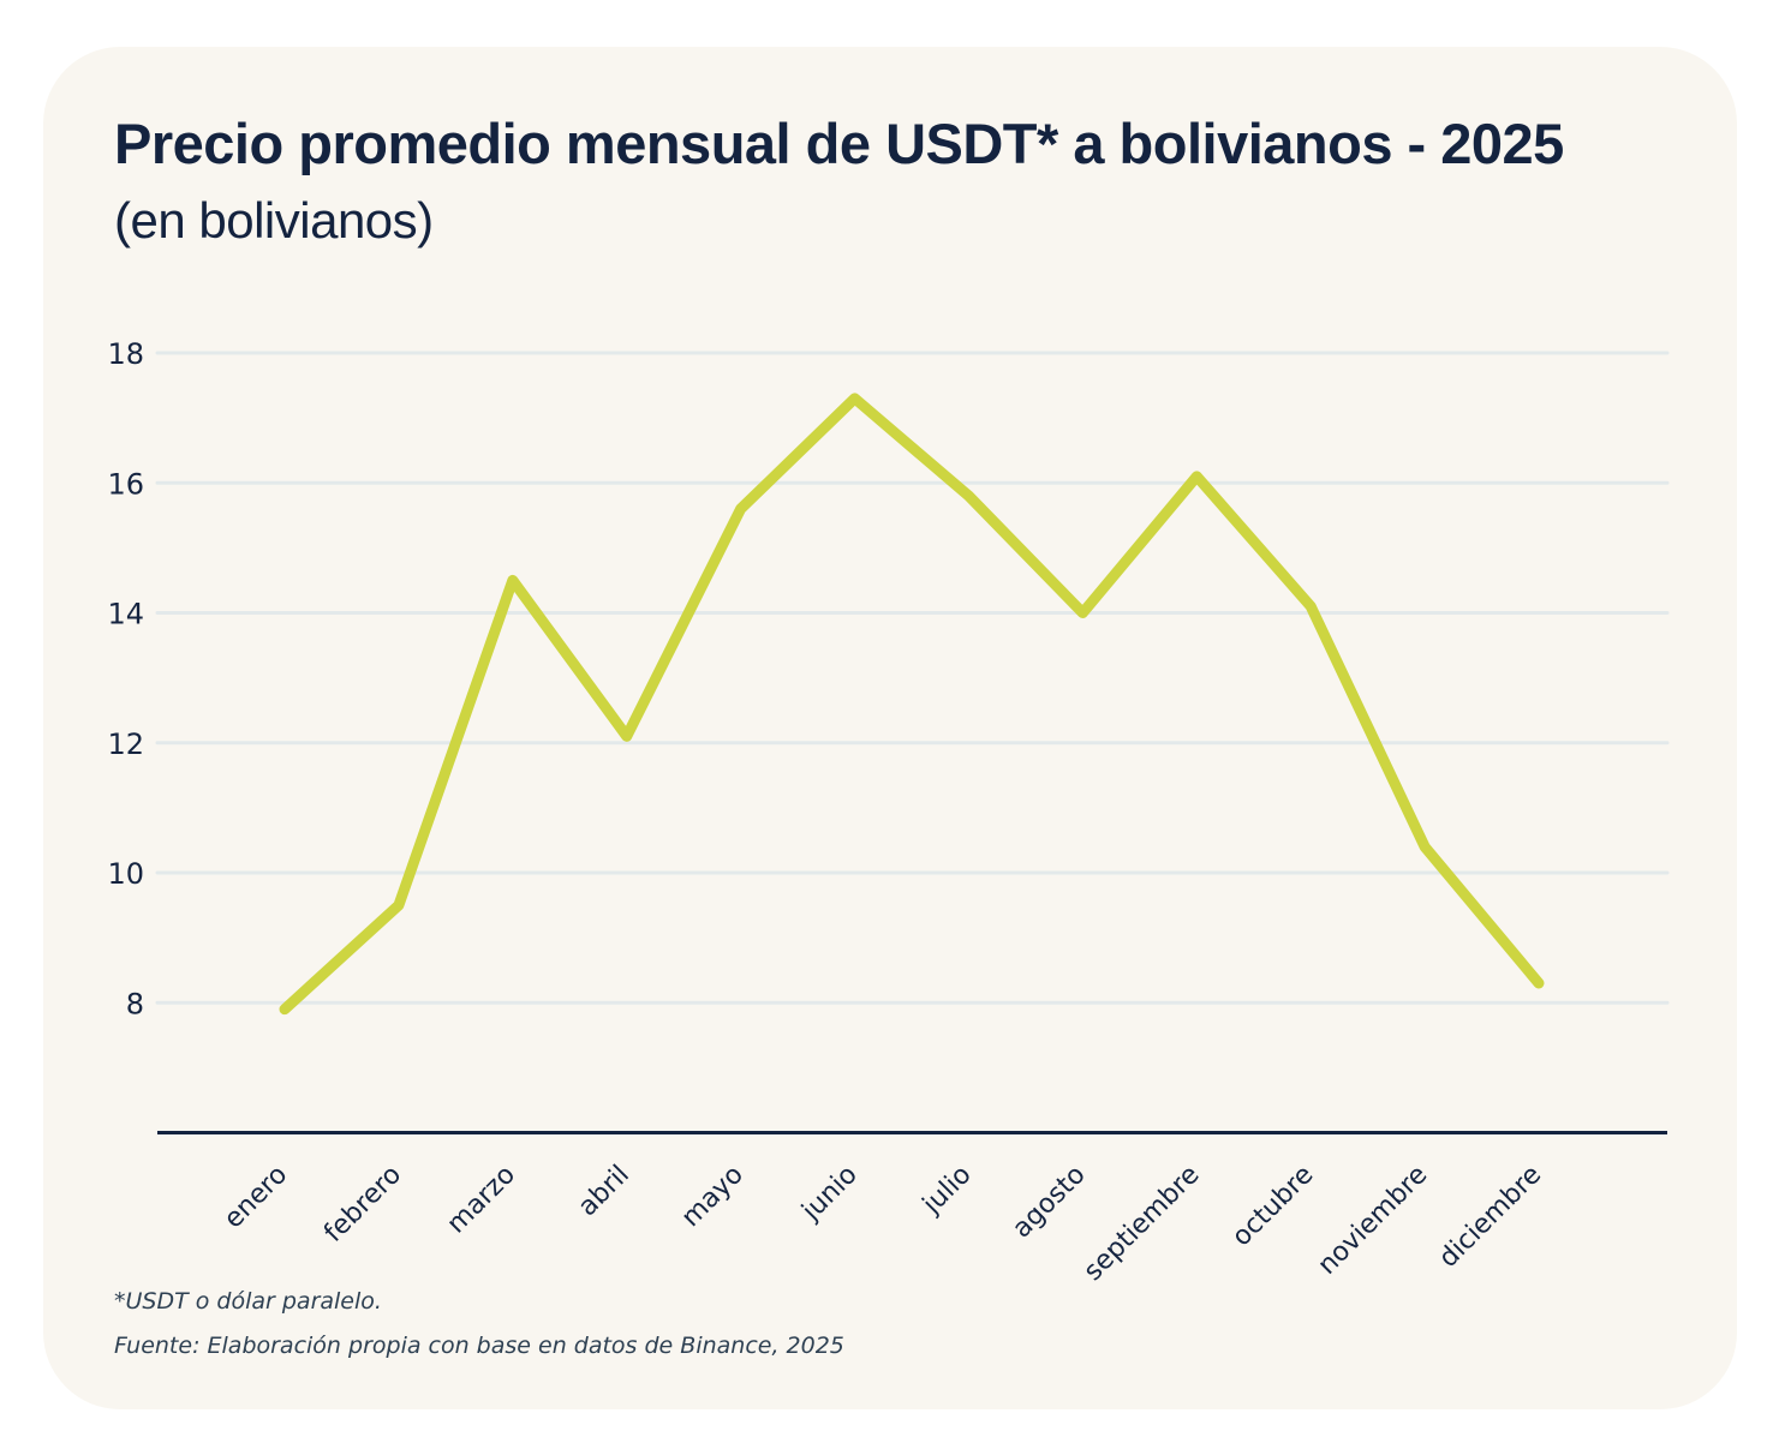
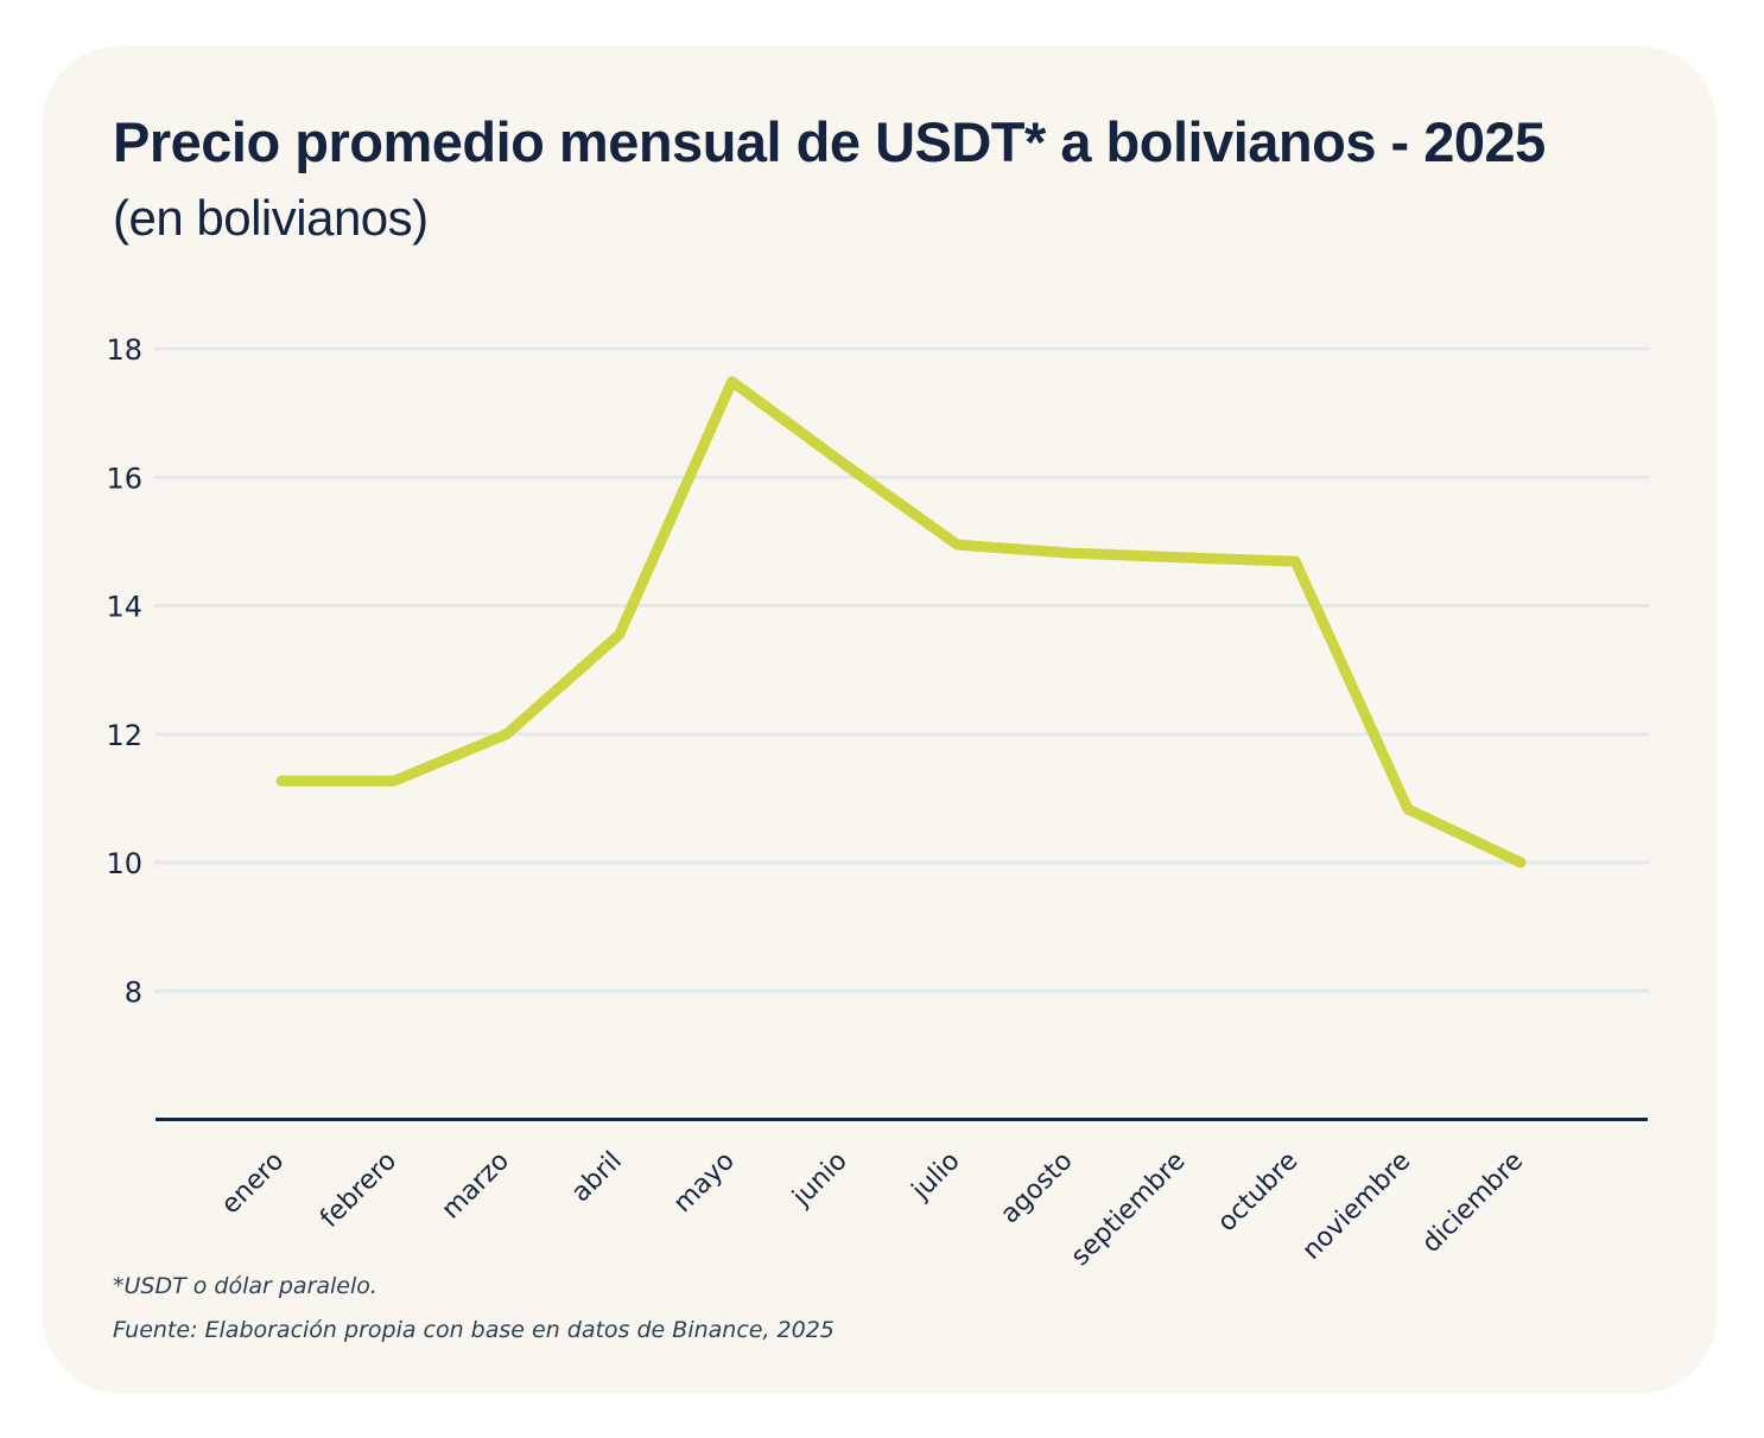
enero: 7.9 -> 11.3
febrero: 9.5 -> 11.3
marzo: 14.5 -> 12.0
abril: 12.1 -> 13.6
mayo: 15.6 -> 17.5
junio: 17.3 -> 16.2
julio: 15.8 -> 14.9
agosto: 14.0 -> 14.8
septiembre: 16.1 -> 14.8
octubre: 14.1 -> 14.7
noviembre: 10.4 -> 10.8
diciembre: 8.3 -> 10.0
